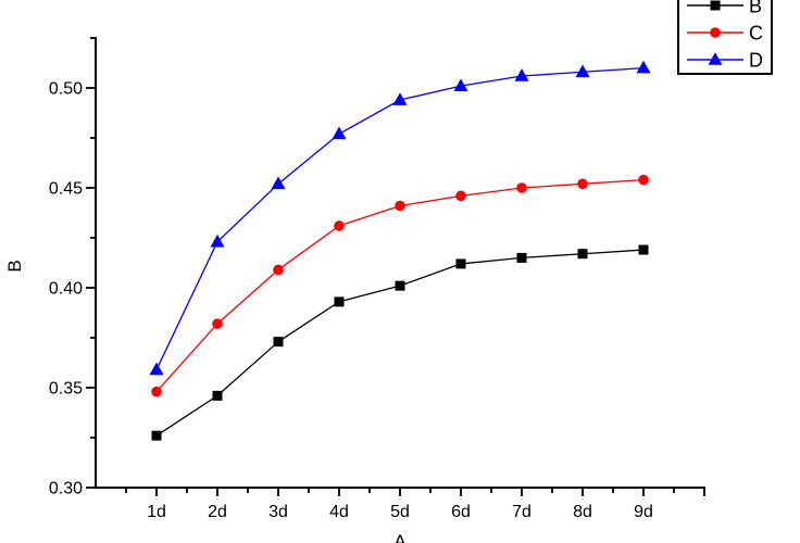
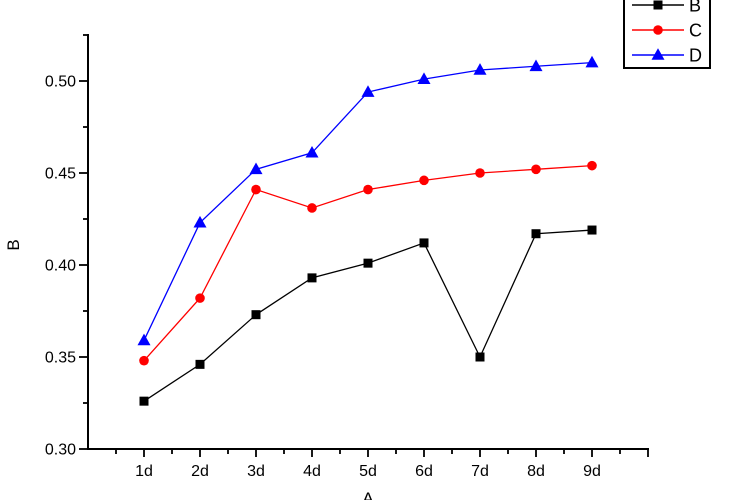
C/3d: 0.409 -> 0.441
D/4d: 0.477 -> 0.461
B/7d: 0.415 -> 0.350
